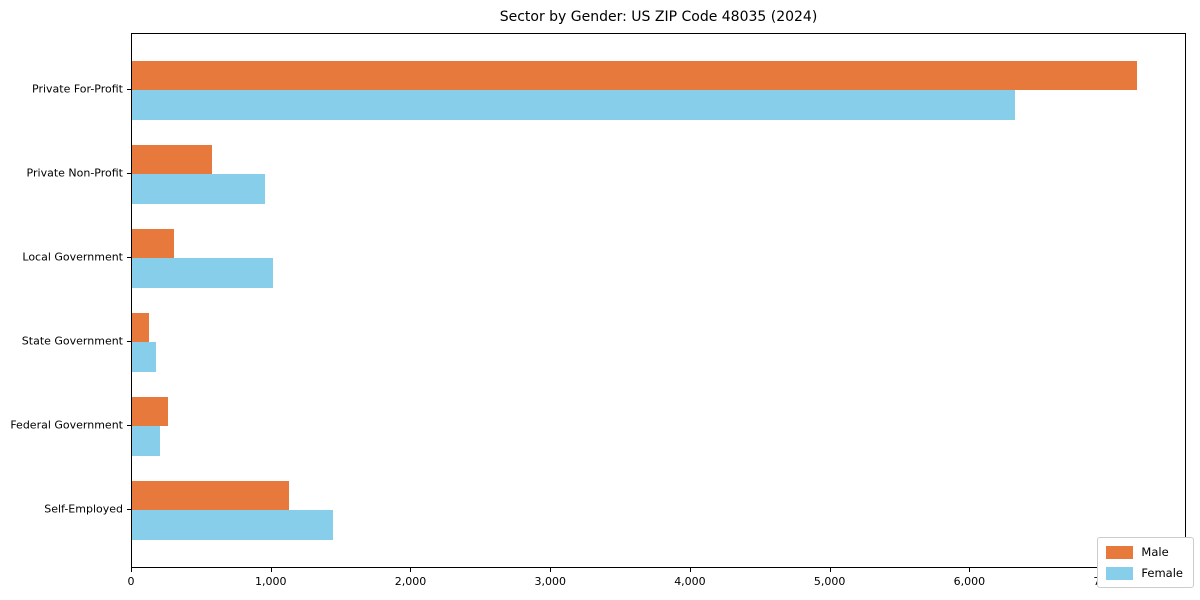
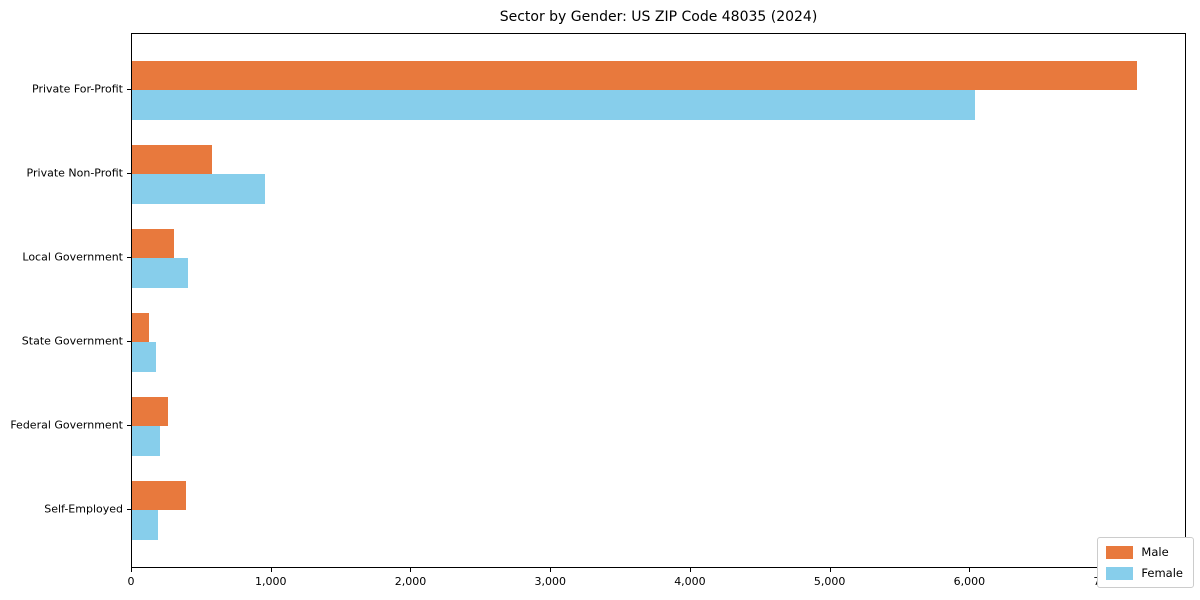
Female/Private For-Profit: 6320 -> 6030
Female/Local Government: 1010 -> 400
Male/Self-Employed: 1120 -> 380
Female/Self-Employed: 1440 -> 180
